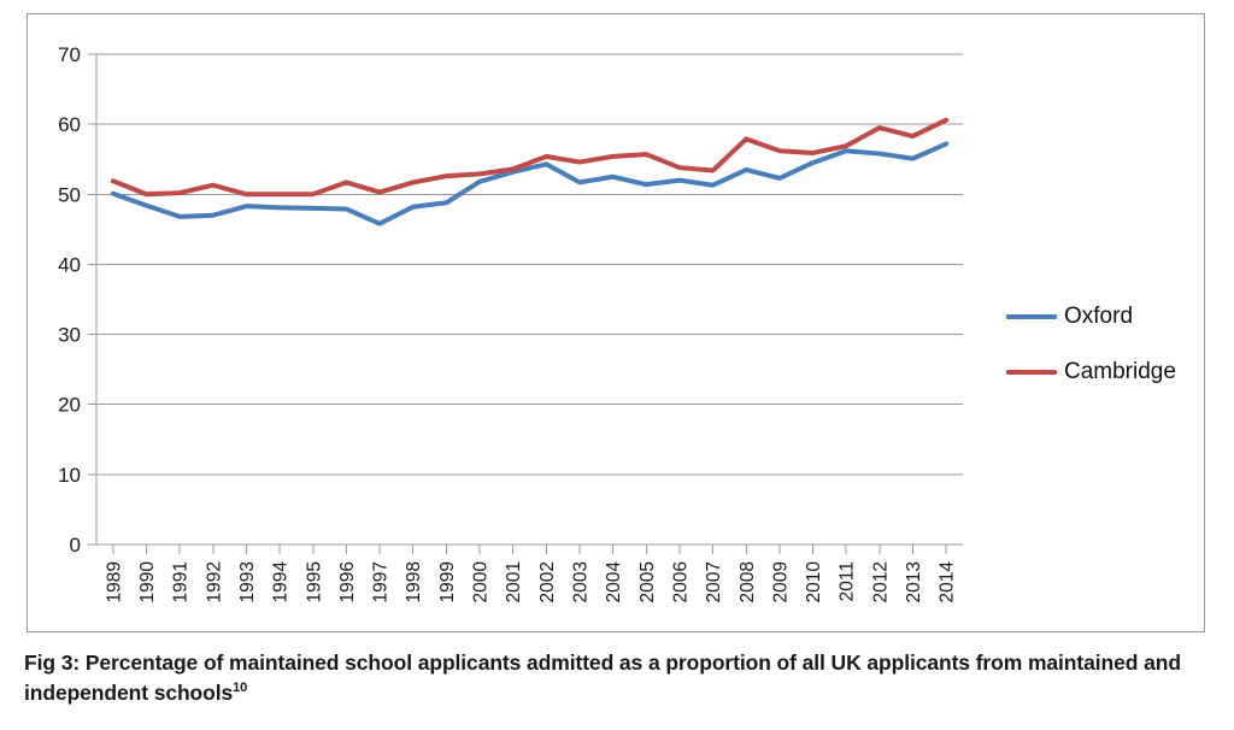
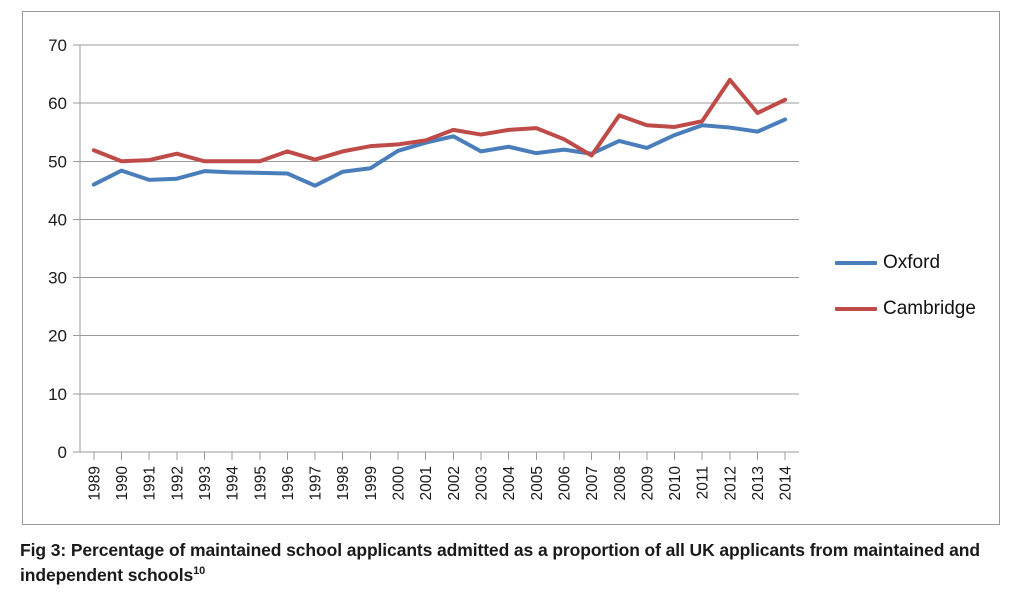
Oxford/1989: 50 -> 46
Cambridge/2007: 53 -> 51
Cambridge/2012: 60 -> 64
